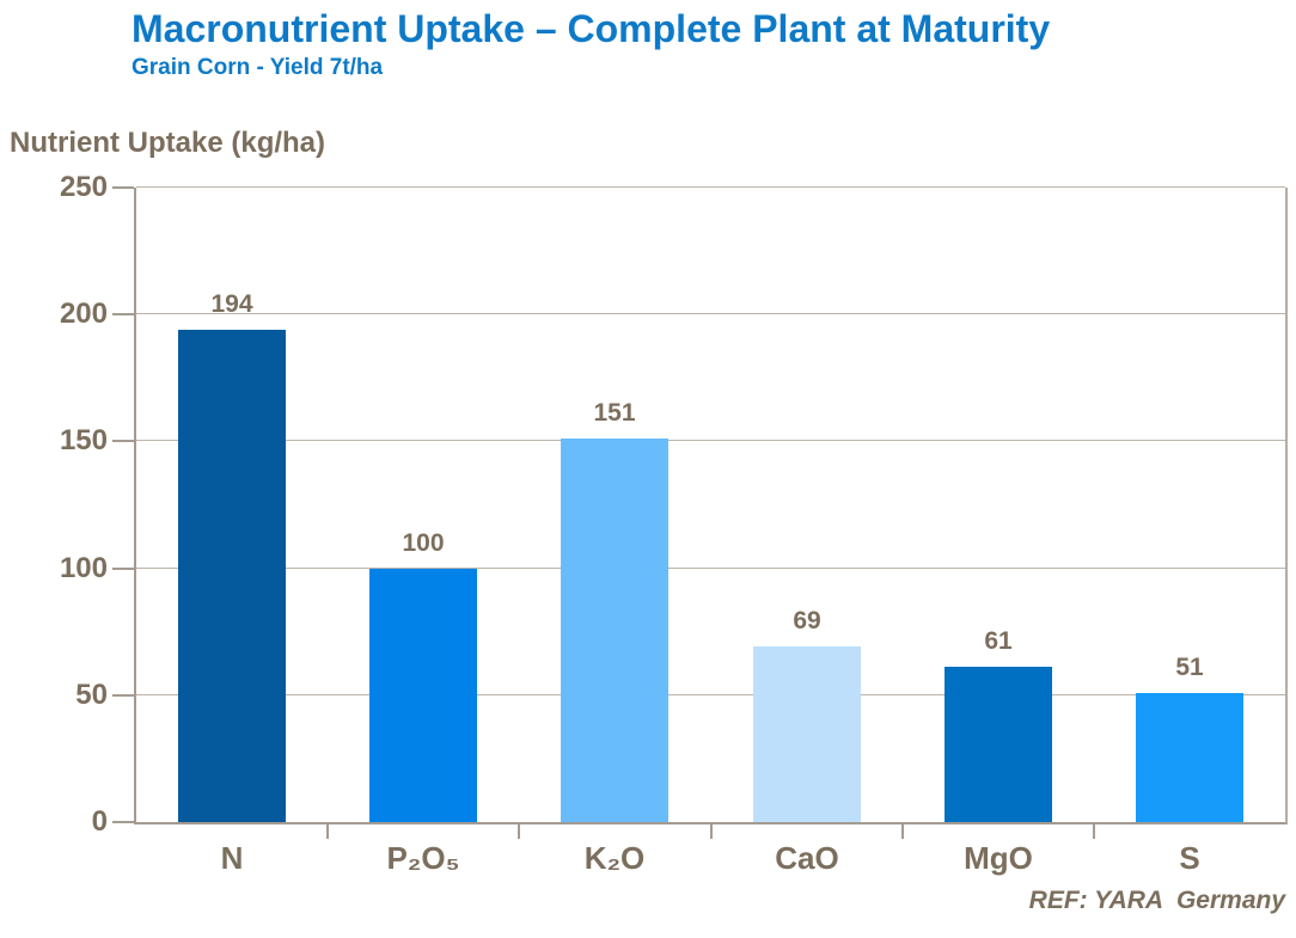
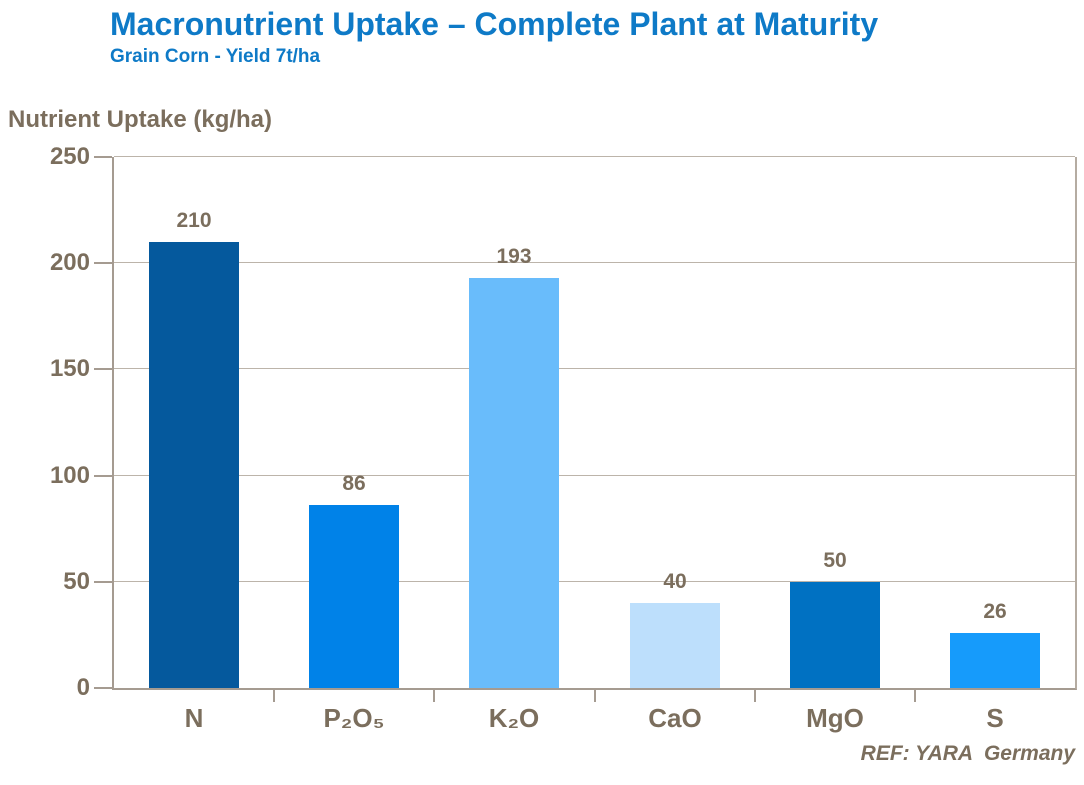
N: 194 -> 210
P₂O₅: 100 -> 86
K₂O: 151 -> 193
CaO: 69 -> 40
MgO: 61 -> 50
S: 51 -> 26
